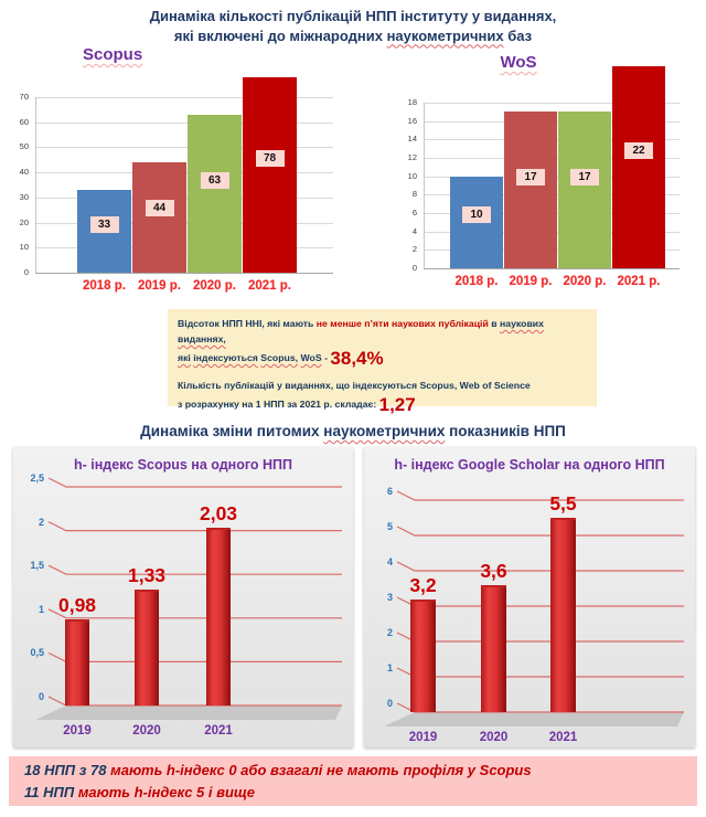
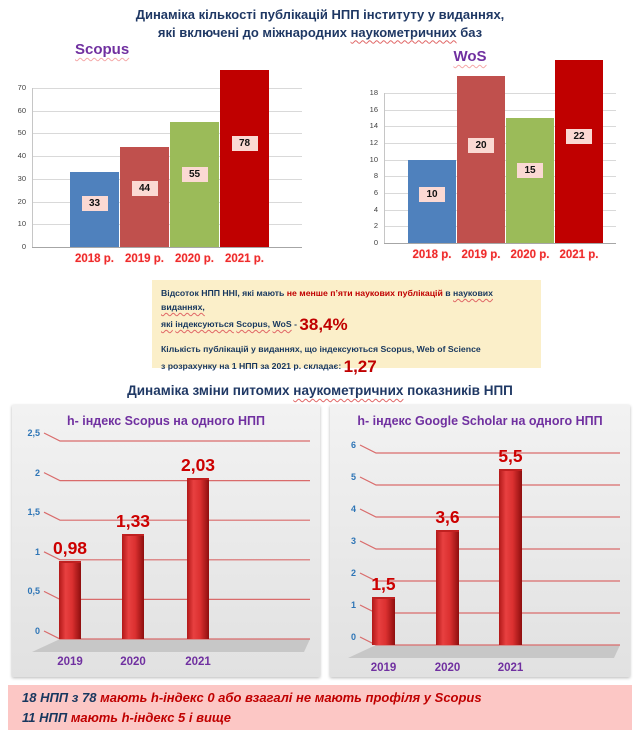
Scopus/2020 р.: 63 -> 55
WoS/2019 р.: 17 -> 20
WoS/2020 р.: 17 -> 15
h- індекс Google Scholar на одного НПП/2019: 3,2 -> 1,5
